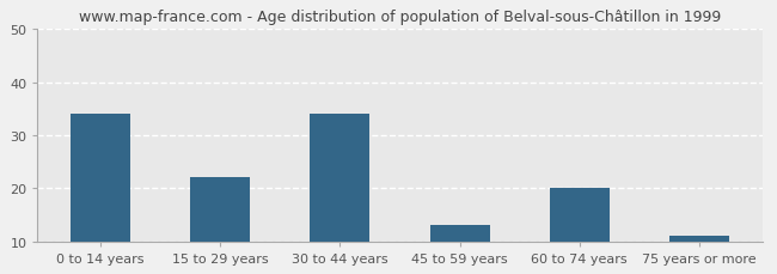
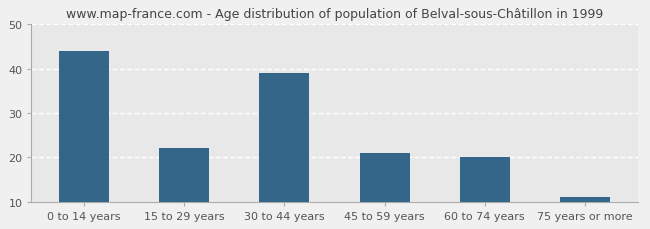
0 to 14 years: 34 -> 44
30 to 44 years: 34 -> 39
45 to 59 years: 13 -> 21
